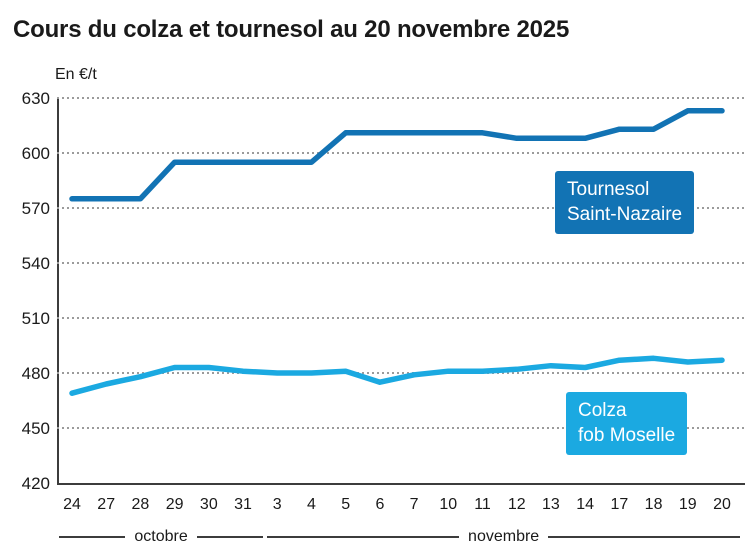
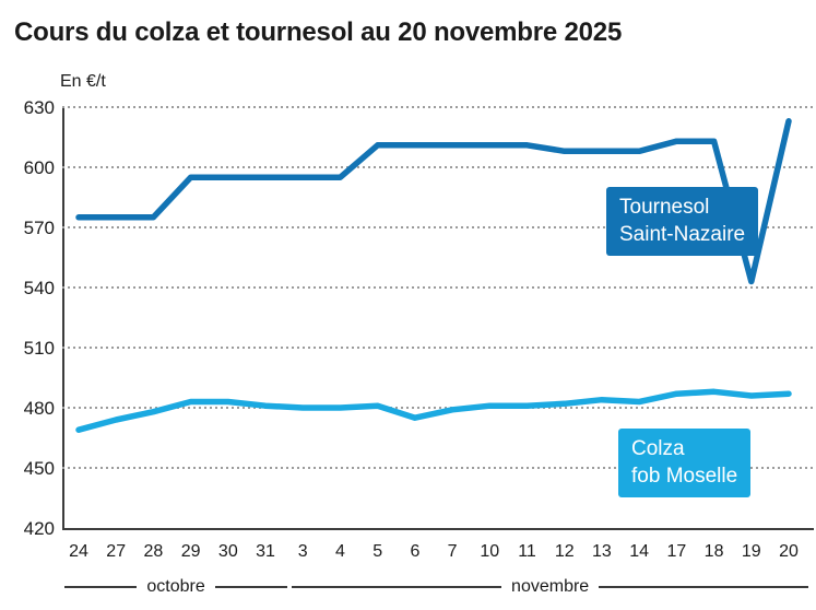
Tournesol Saint-Nazaire/19: 623 -> 543
